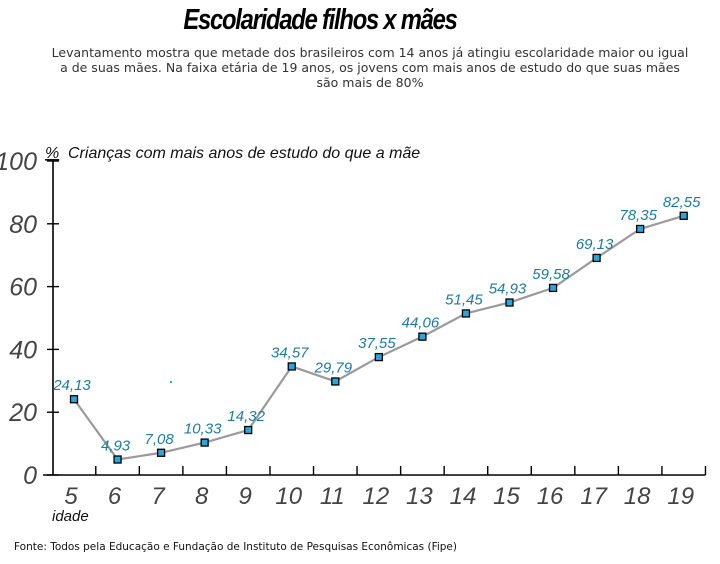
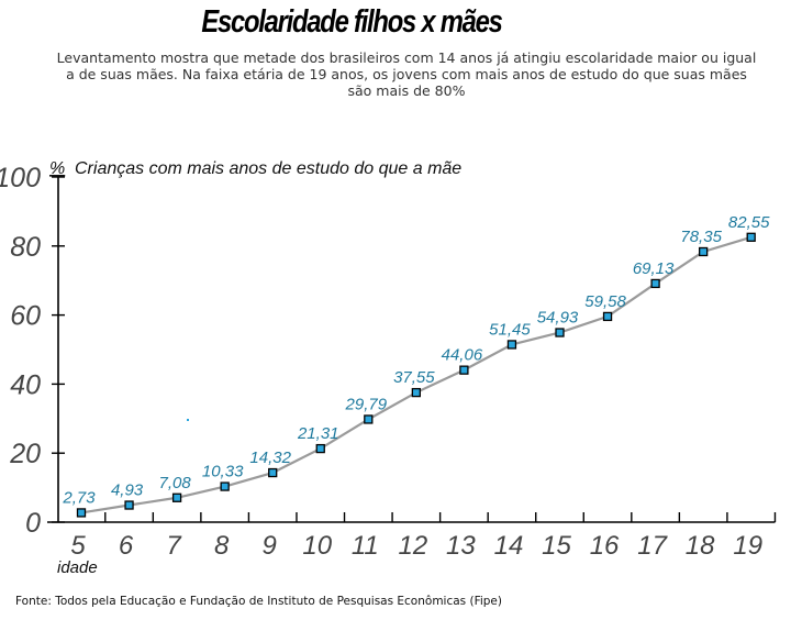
5: 24,13 -> 2,73
10: 34,57 -> 21,31
